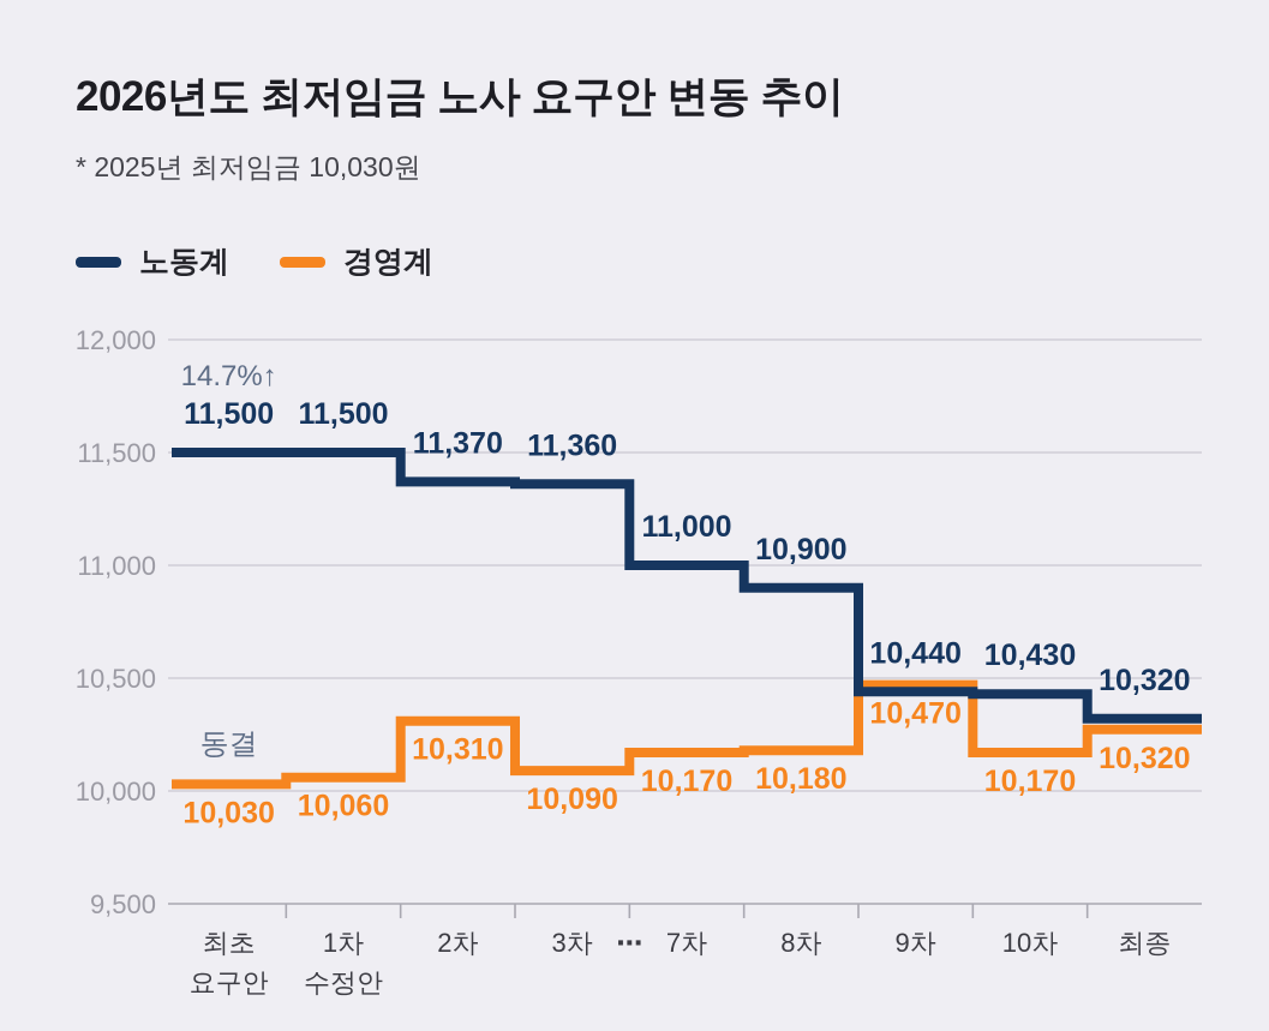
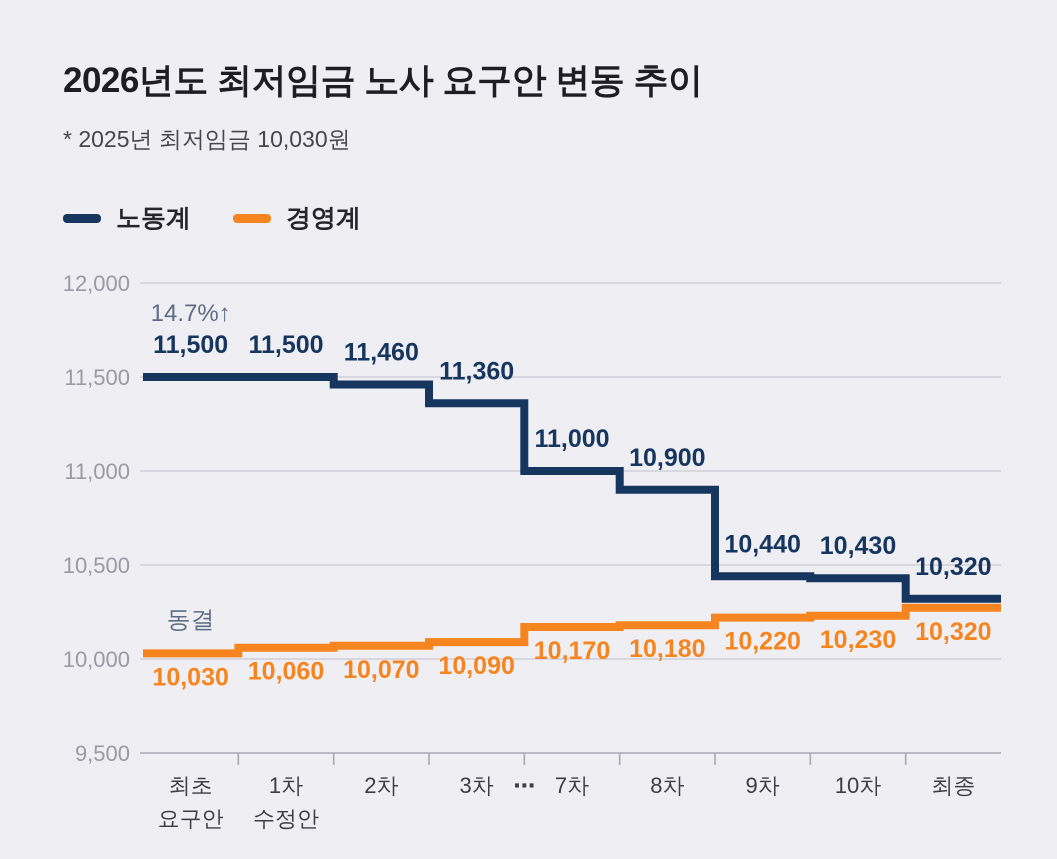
노동계/2차: 11,370 -> 11,460
경영계/2차: 10,310 -> 10,070
경영계/9차: 10,470 -> 10,220
경영계/10차: 10,170 -> 10,230
